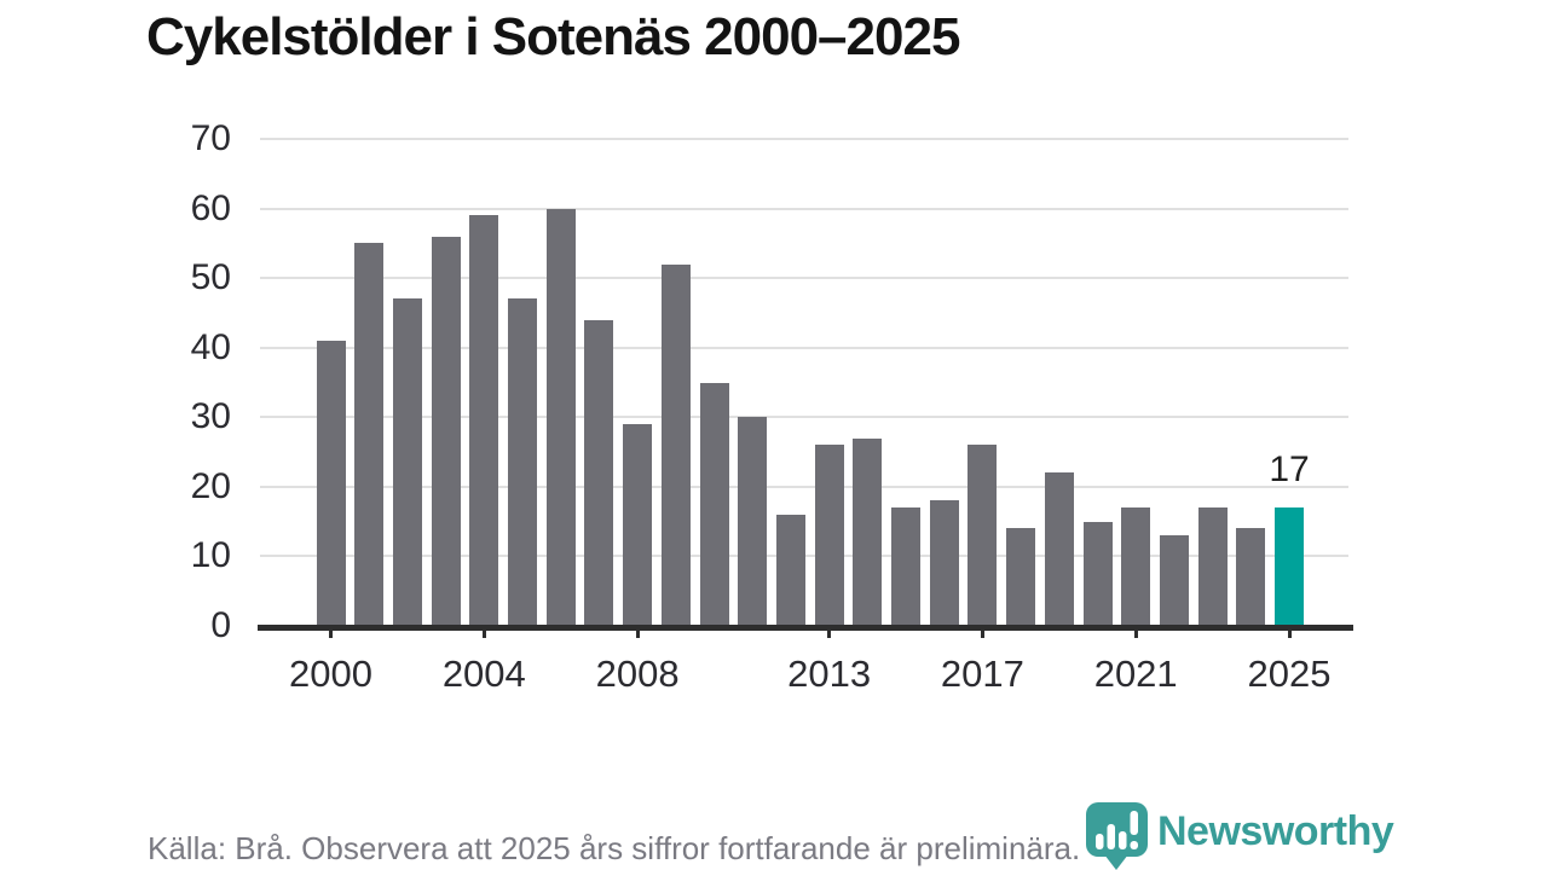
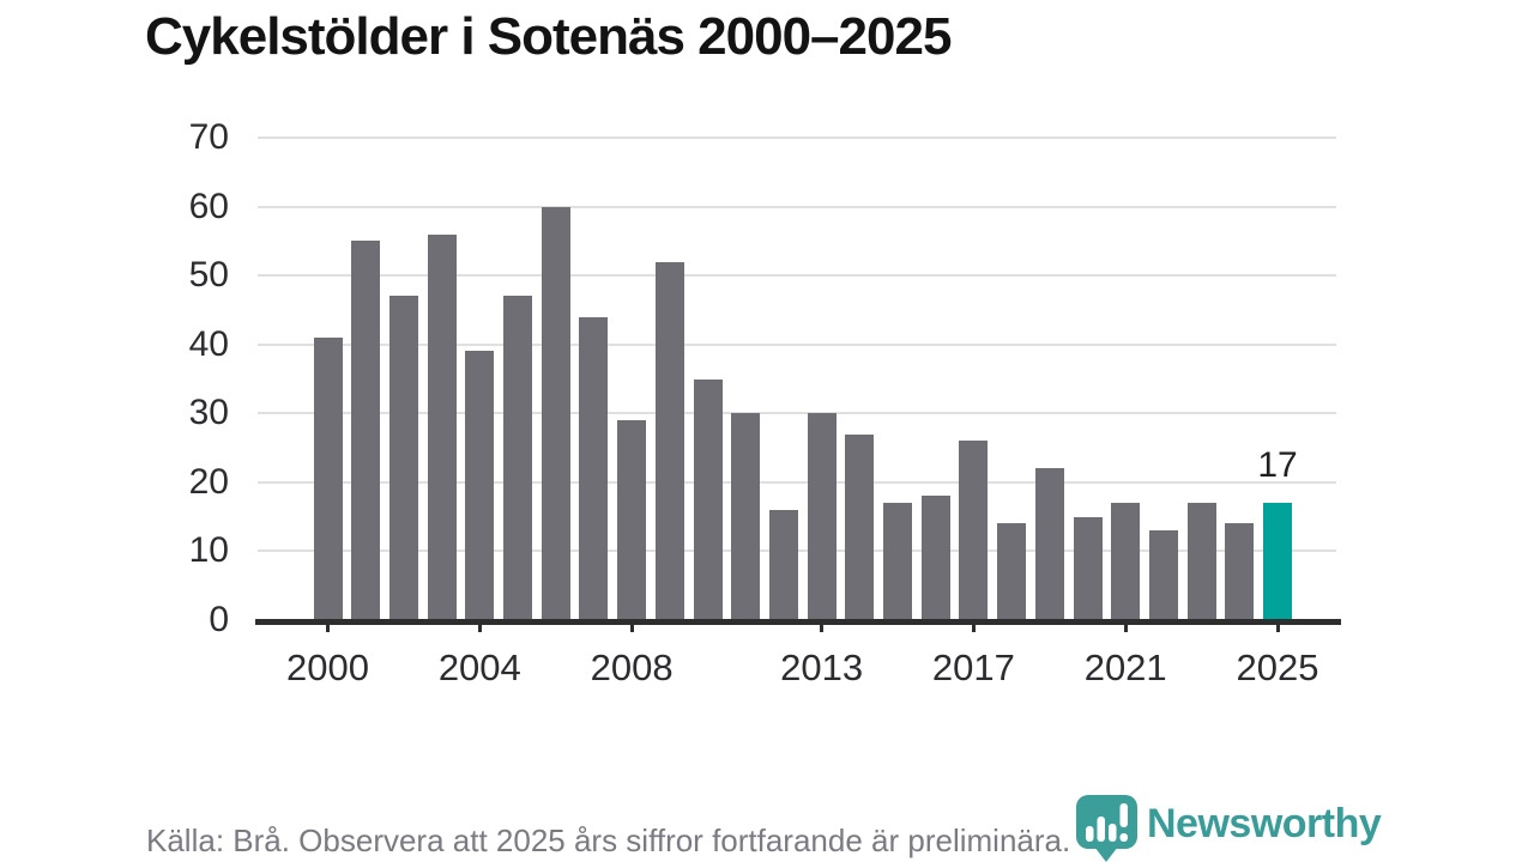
2004: 59 -> 39
2013: 26 -> 30
